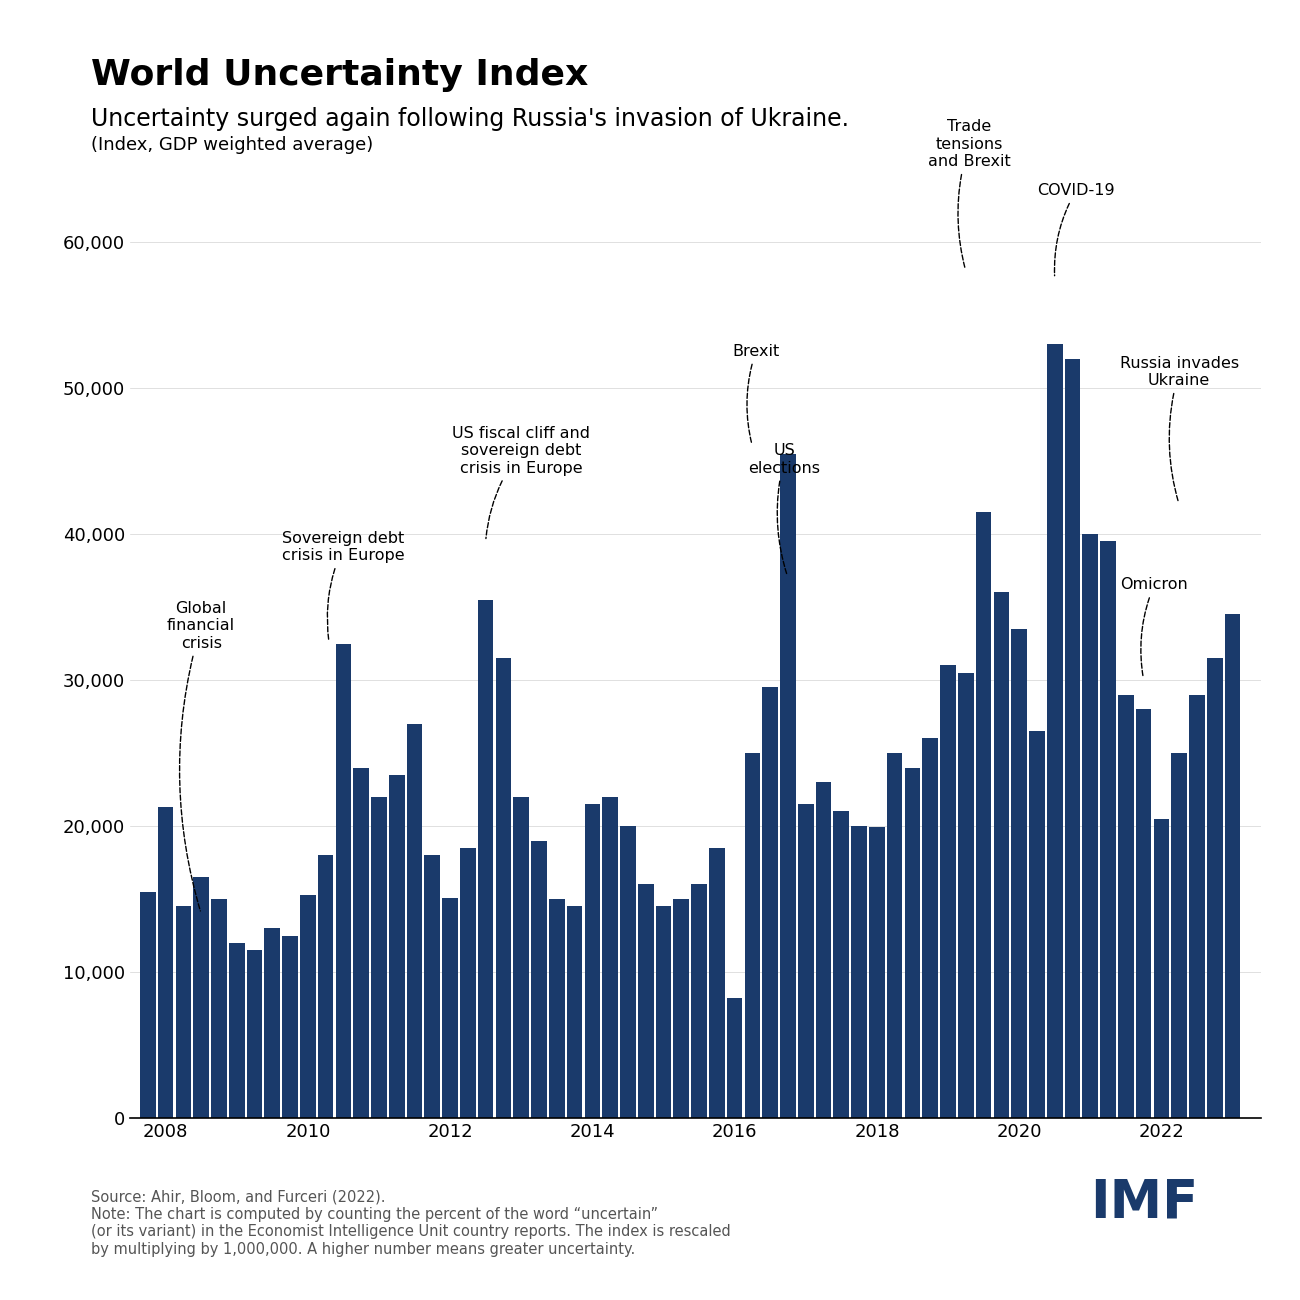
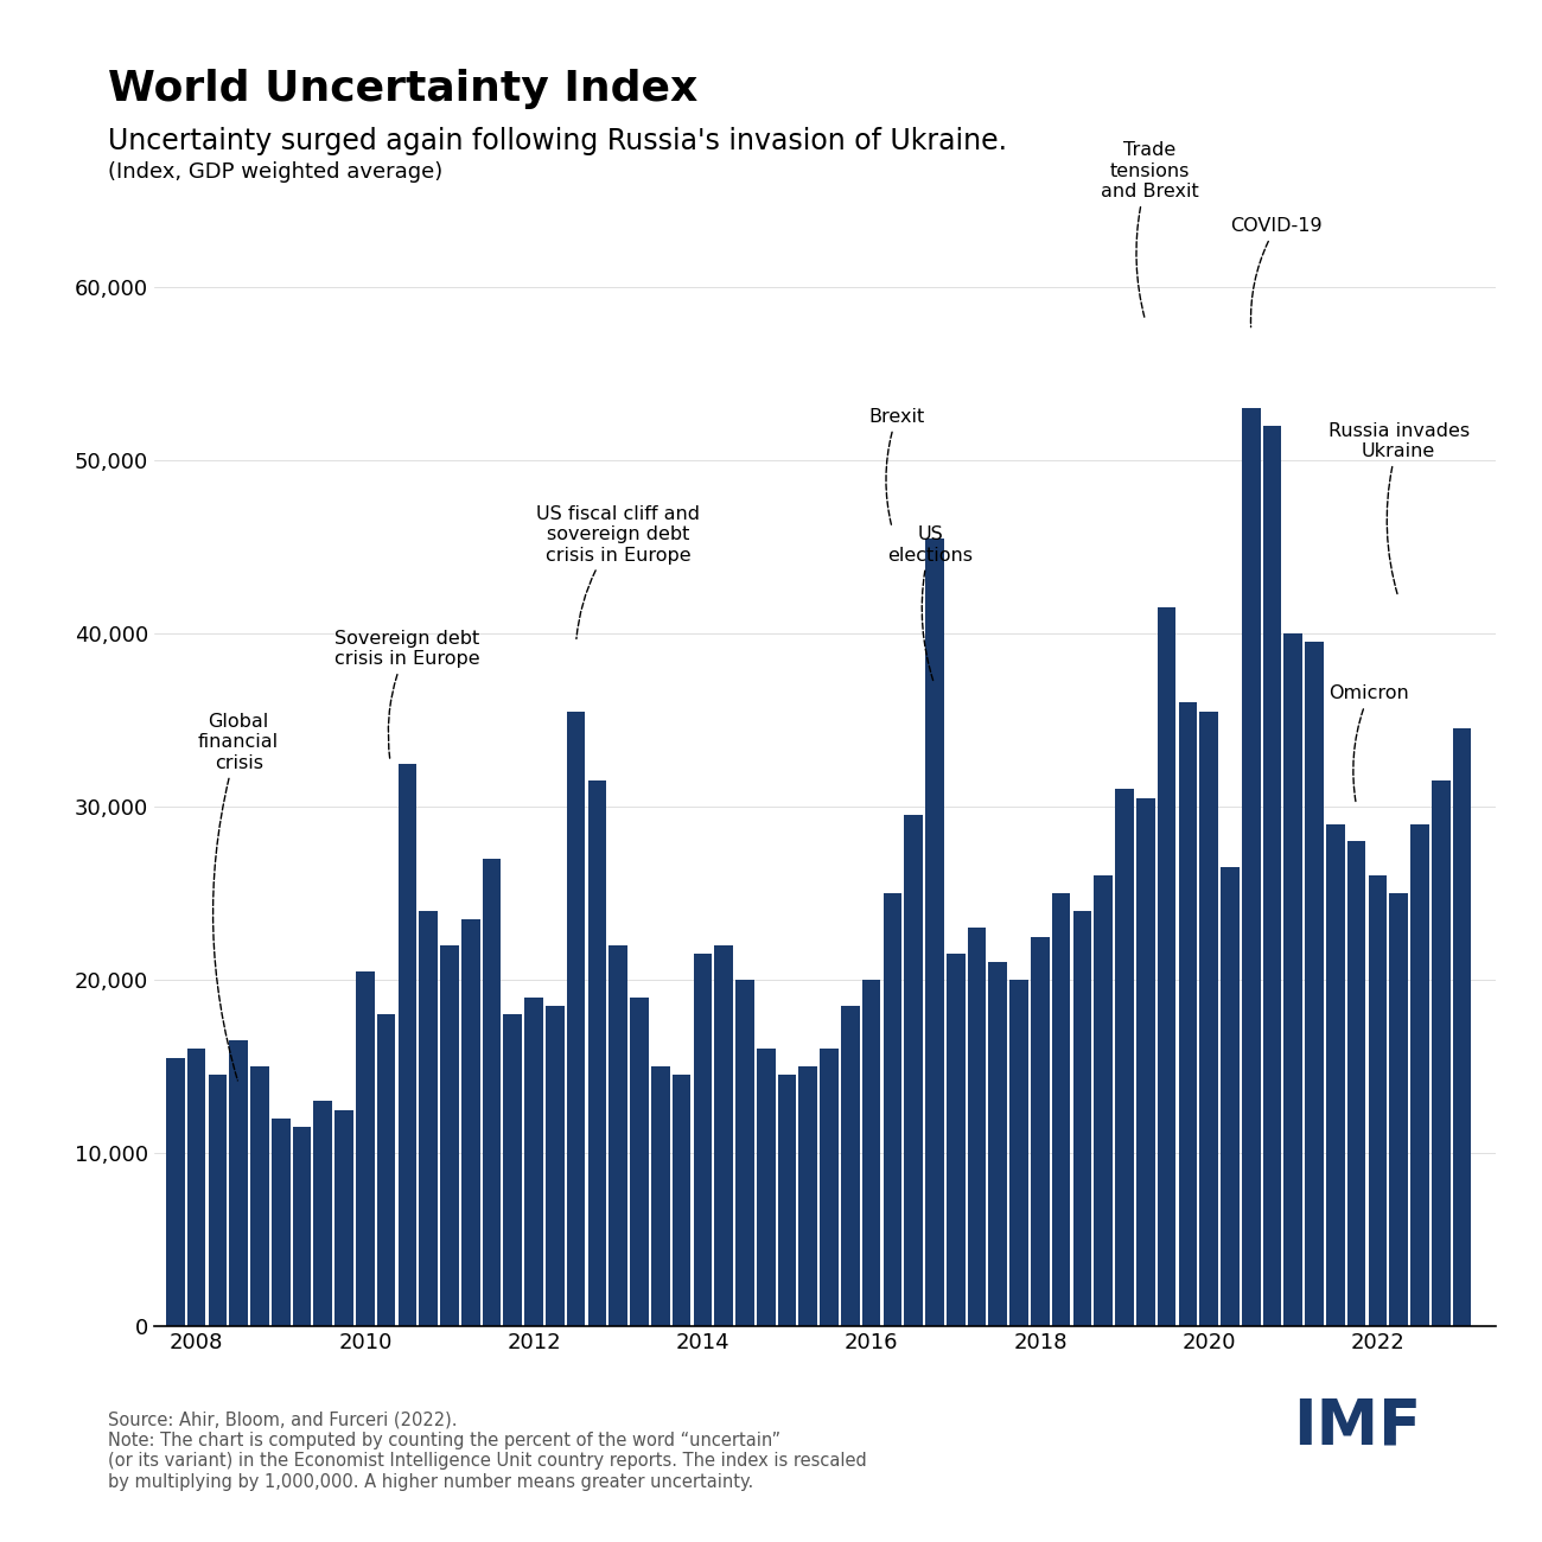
2008: 21,300 -> 16,000
2010: 15,300 -> 20,500
2012: 15,100 -> 19,000
2016: 8,200 -> 20,000
2018: 19,900 -> 22,500
2020: 33,500 -> 35,500
2022: 20,500 -> 26,000
